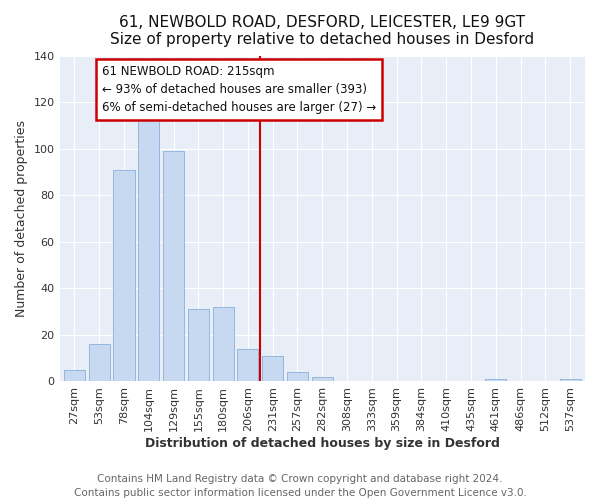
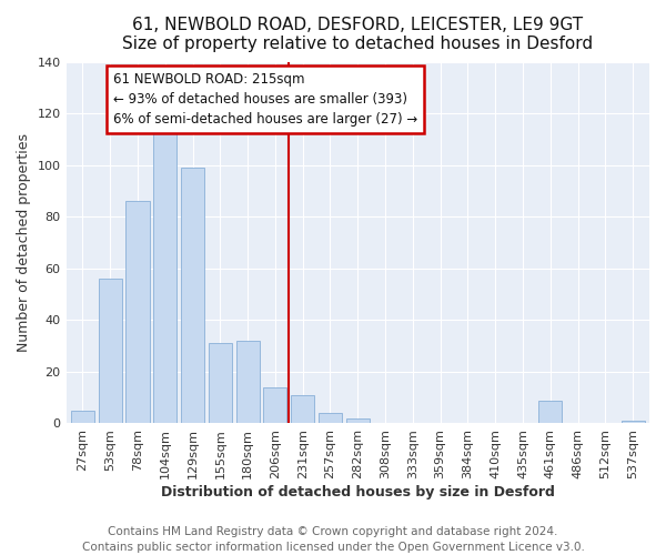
53sqm: 16 -> 56
78sqm: 91 -> 86
461sqm: 1 -> 9
